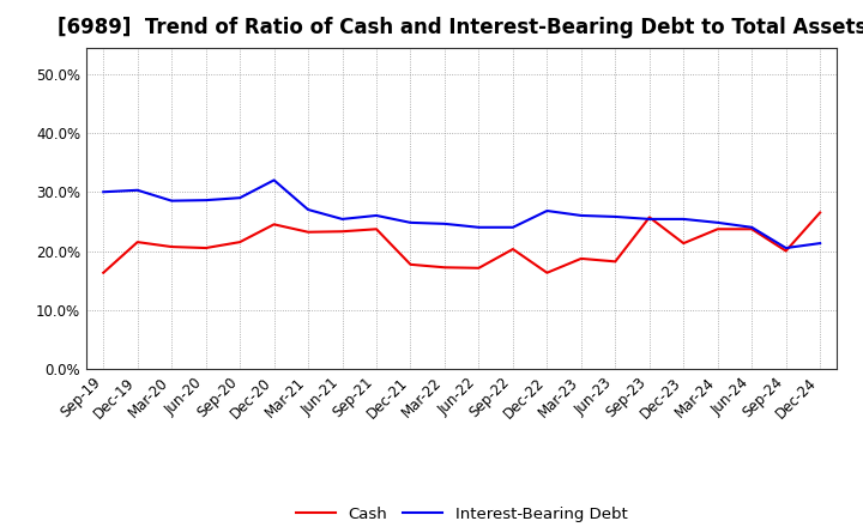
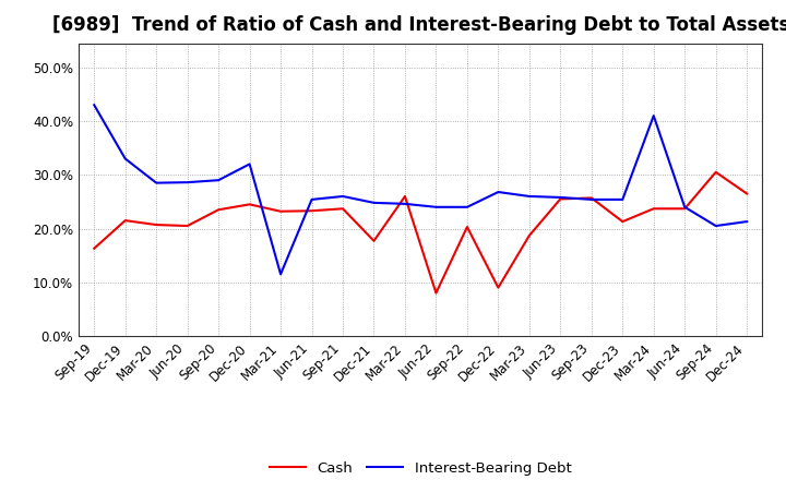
Interest-Bearing Debt/Sep-19: 30.0% -> 43.0%
Interest-Bearing Debt/Dec-19: 30.3% -> 33.0%
Cash/Sep-20: 21.5% -> 23.5%
Interest-Bearing Debt/Mar-21: 27.0% -> 11.5%
Cash/Mar-22: 17.2% -> 26.0%
Cash/Jun-22: 17.1% -> 8.0%
Cash/Dec-22: 16.3% -> 9.0%
Cash/Jun-23: 18.2% -> 25.5%
Interest-Bearing Debt/Mar-24: 24.8% -> 41.0%
Cash/Sep-24: 20.0% -> 30.5%
